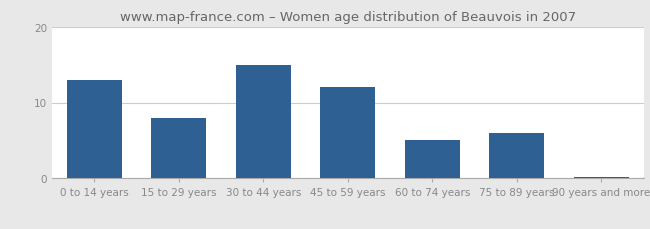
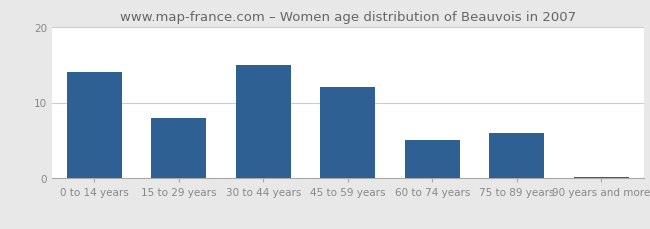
0 to 14 years: 13.0 -> 14.0
